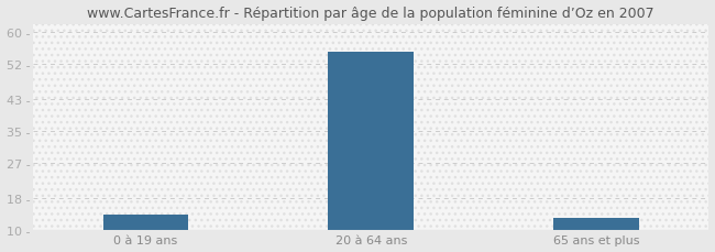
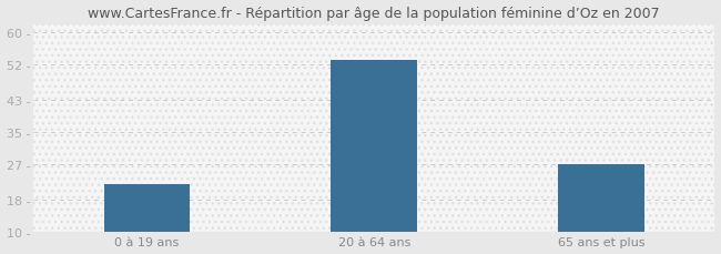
0 à 19 ans: 14 - -> 22 -
20 à 64 ans: 55 - -> 53 -
65 ans et plus: 13 - -> 27 -
